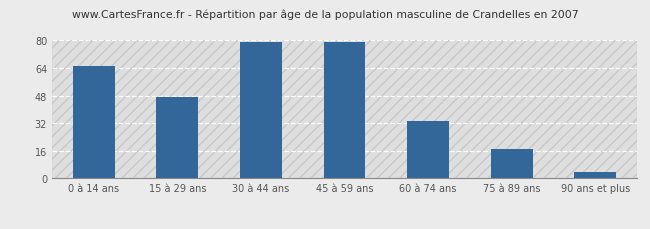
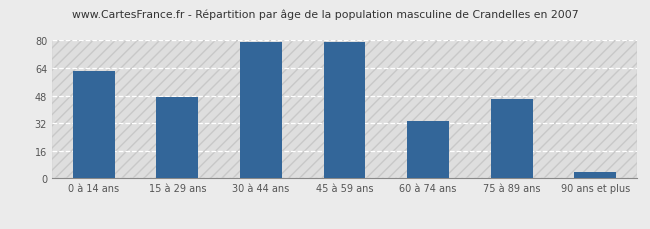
0 à 14 ans: 65 -> 62
75 à 89 ans: 17 -> 46
